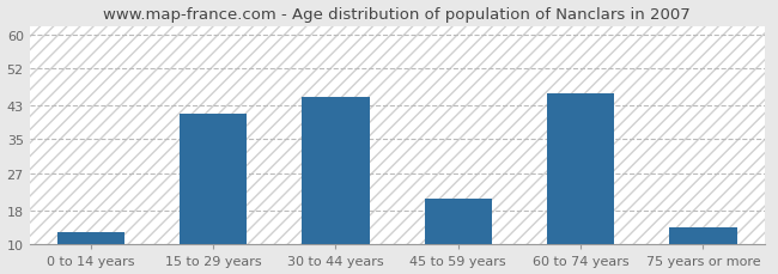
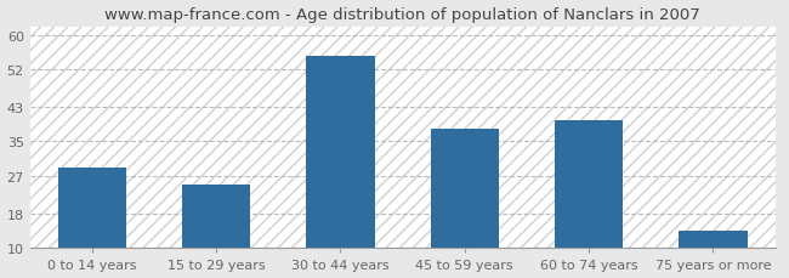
0 to 14 years: 13 -> 29
15 to 29 years: 41 -> 25
30 to 44 years: 45 -> 55
45 to 59 years: 21 -> 38
60 to 74 years: 46 -> 40
